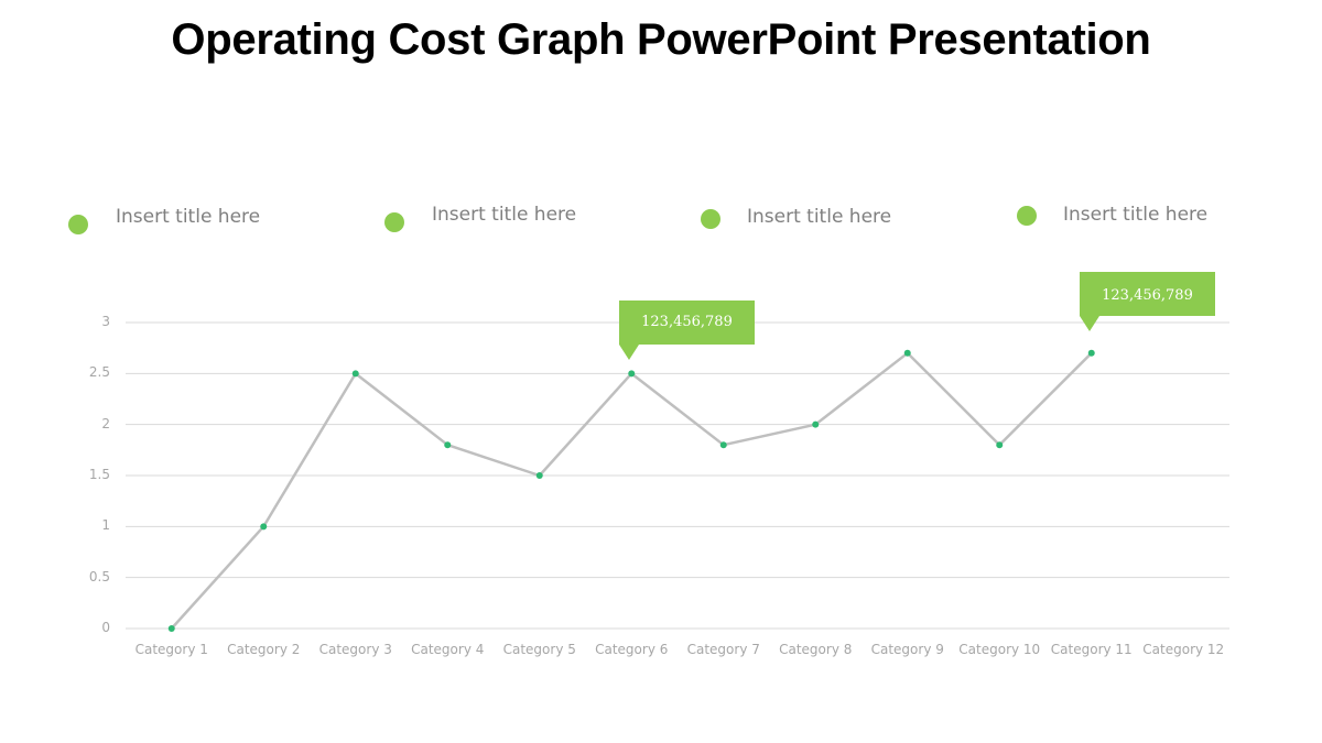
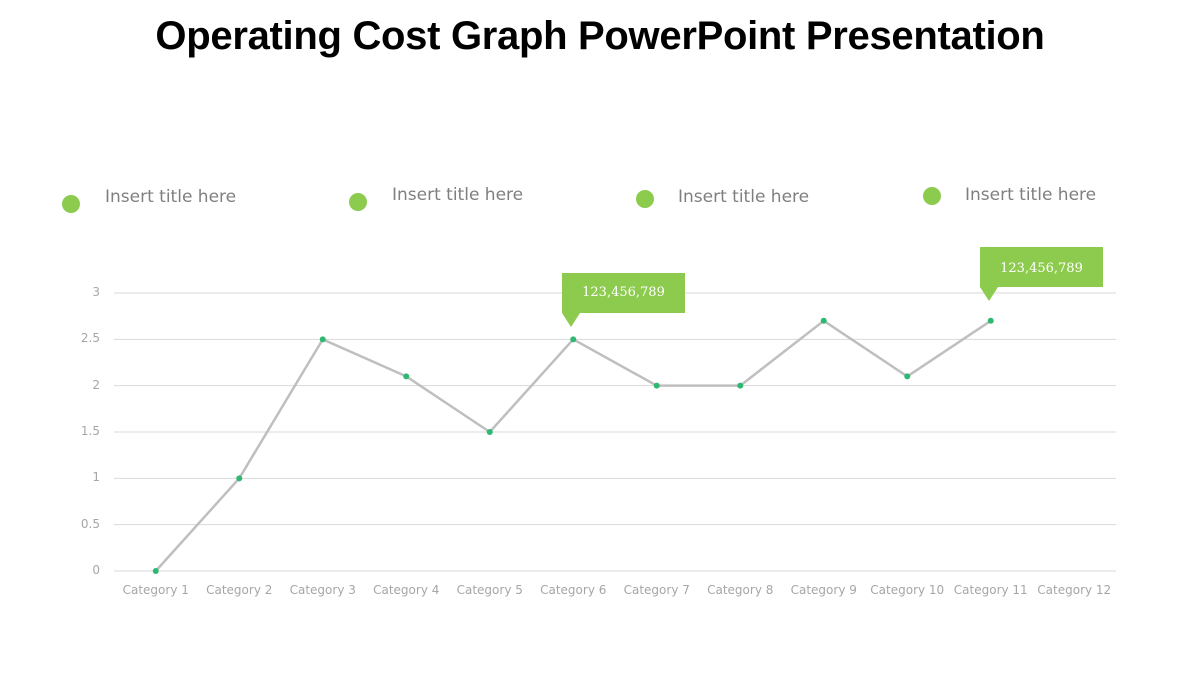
Category 4: 1.8 -> 2.1
Category 7: 1.8 -> 2.0
Category 10: 1.8 -> 2.1
